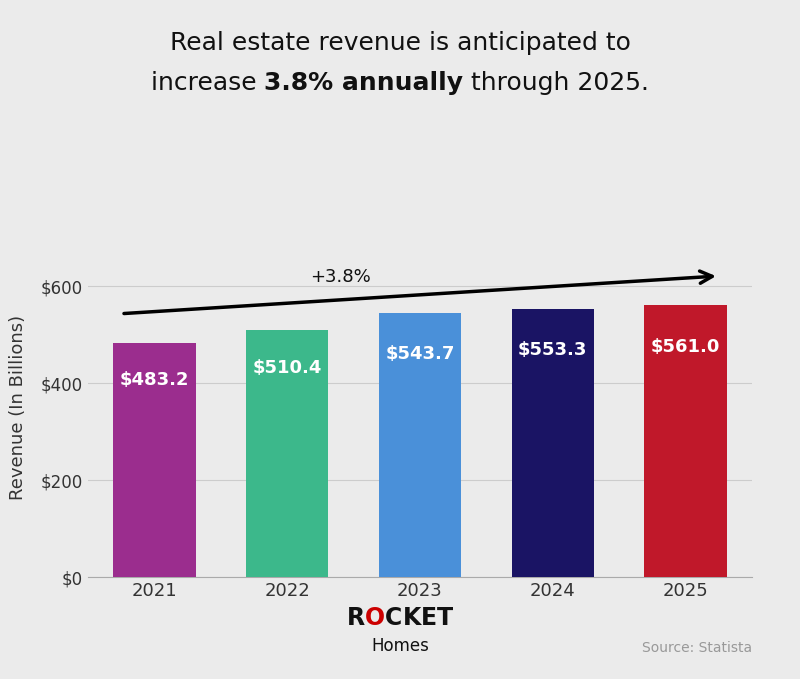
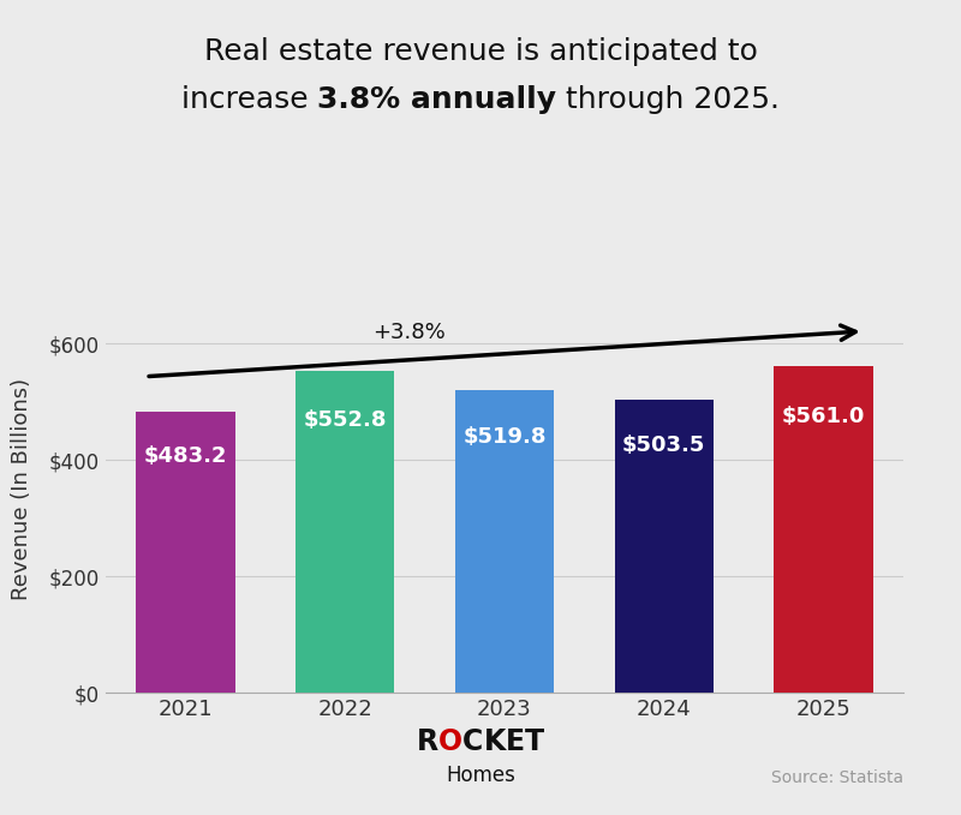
2022: $510.4 -> $552.8
2023: $543.7 -> $519.8
2024: $553.3 -> $503.5
